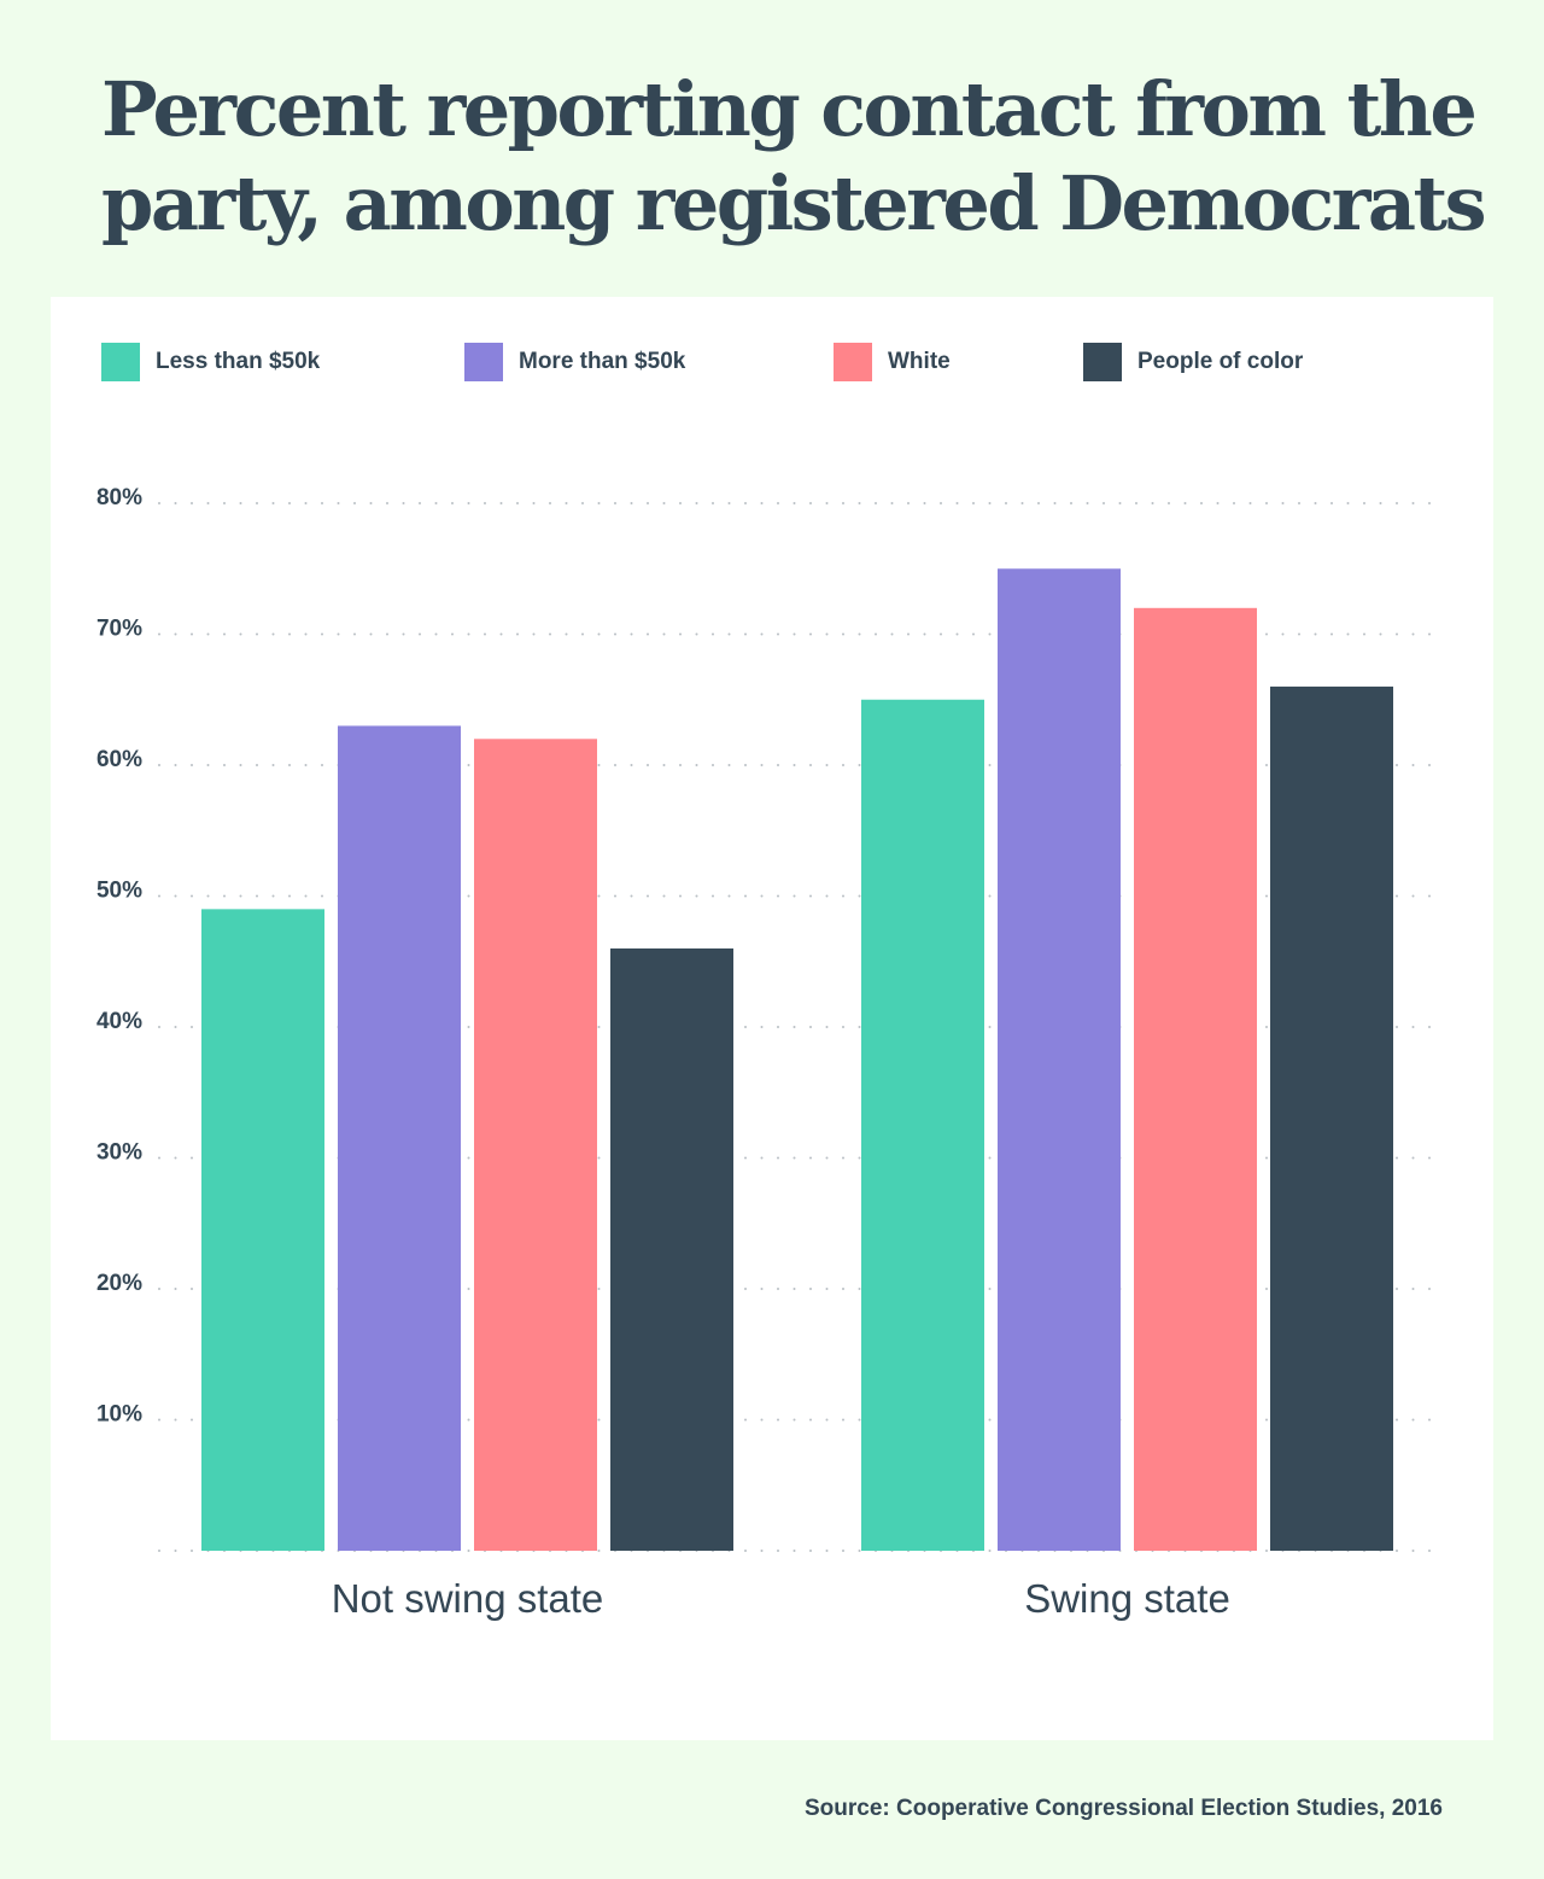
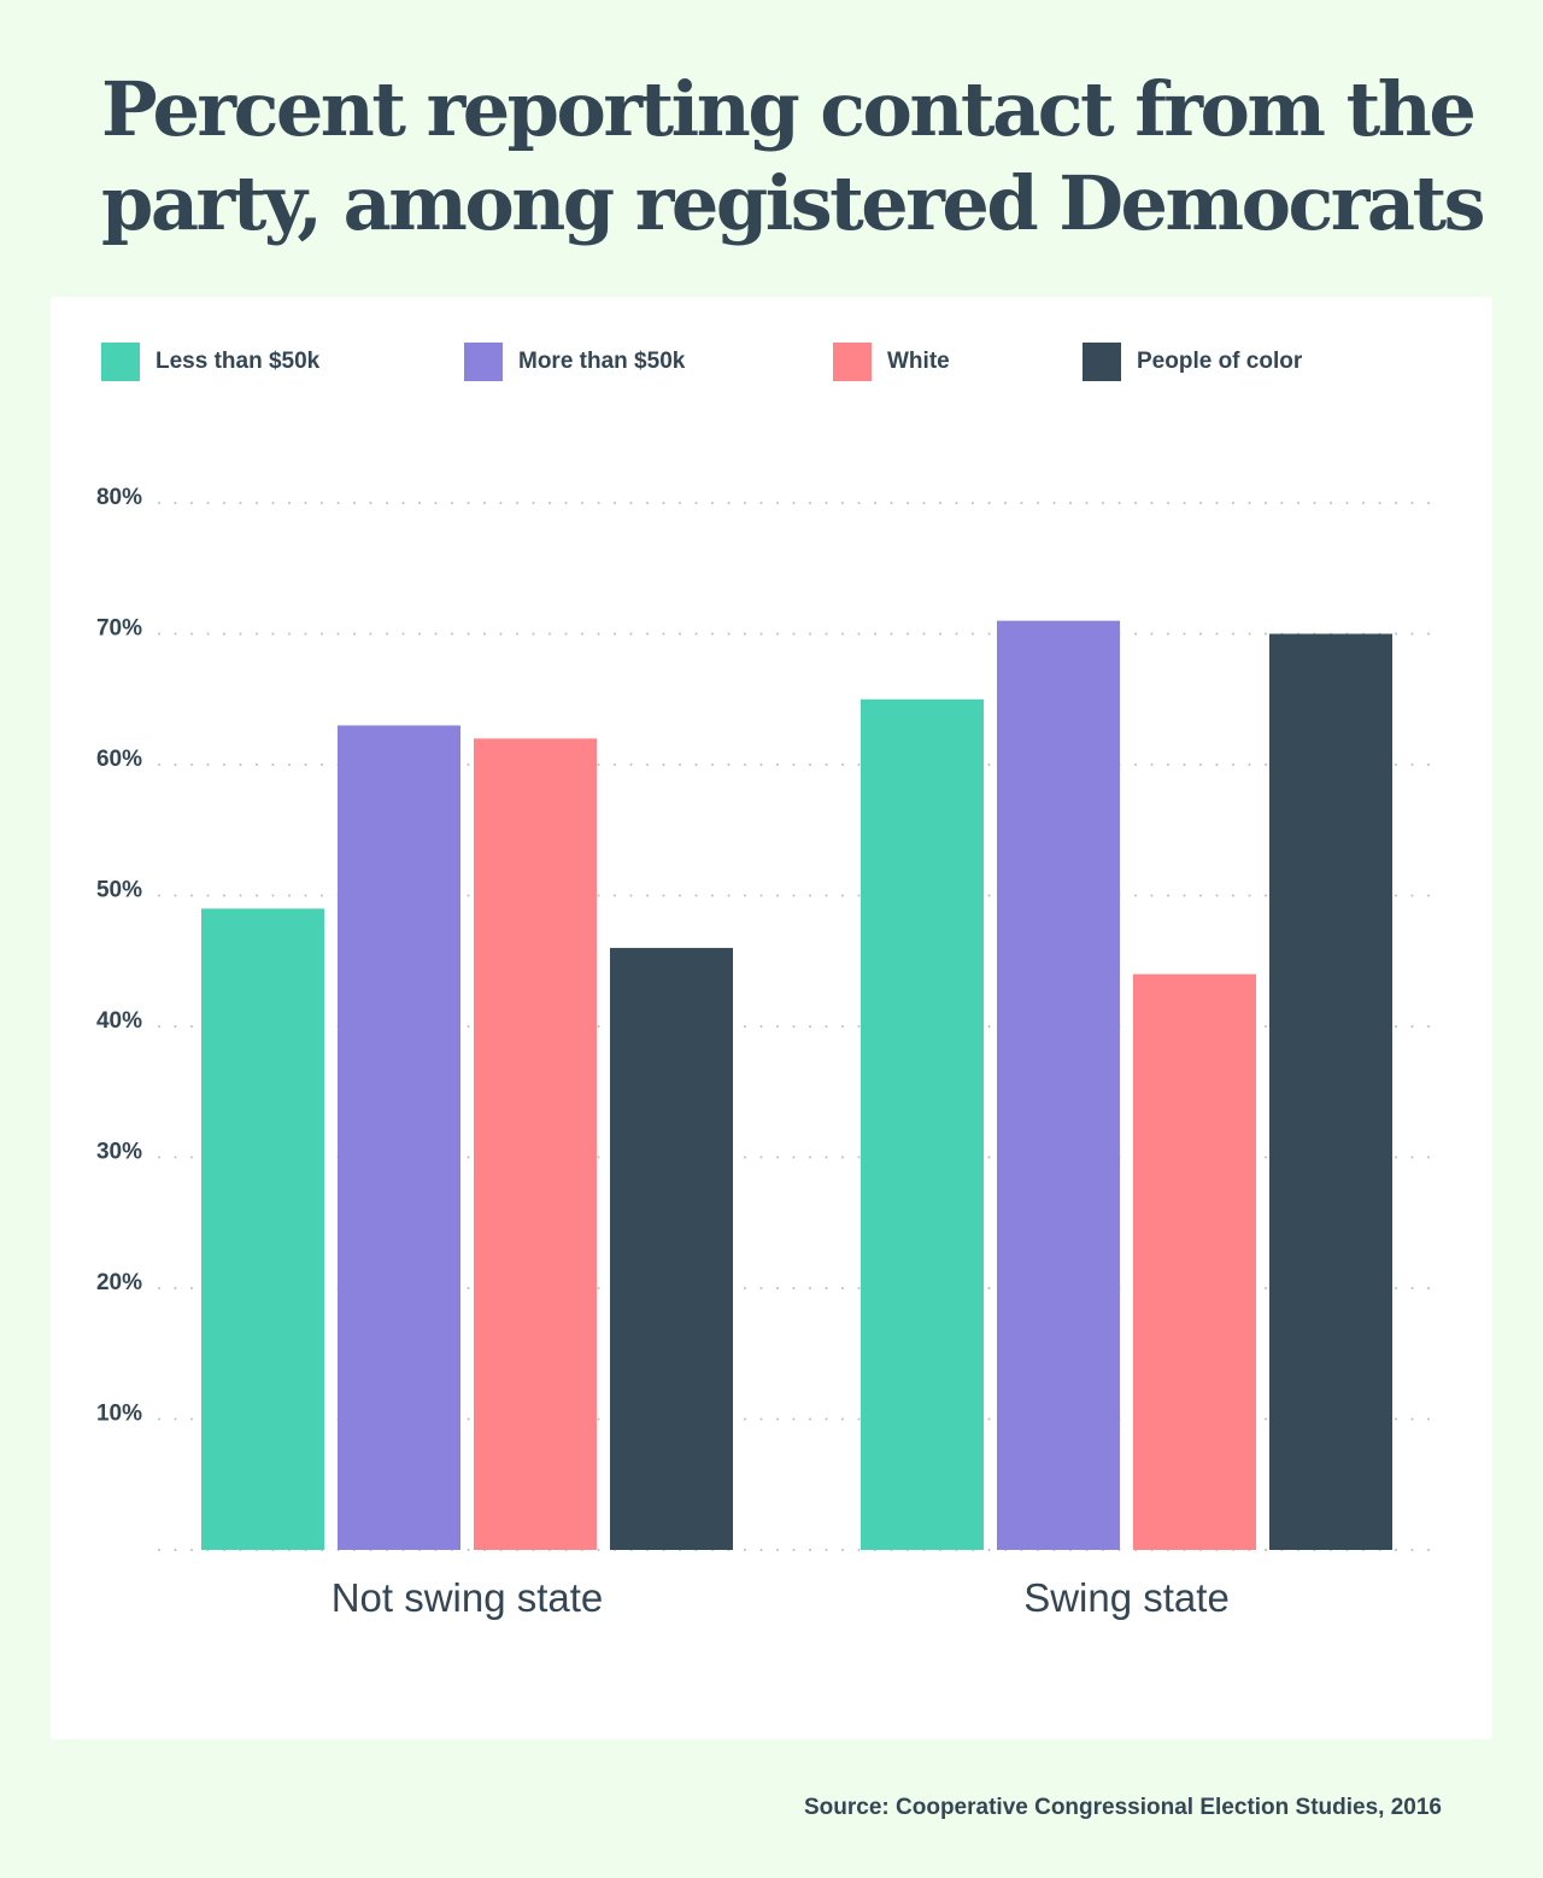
More than $50k/Swing state: 75% -> 71%
White/Swing state: 72% -> 44%
People of color/Swing state: 66% -> 70%
